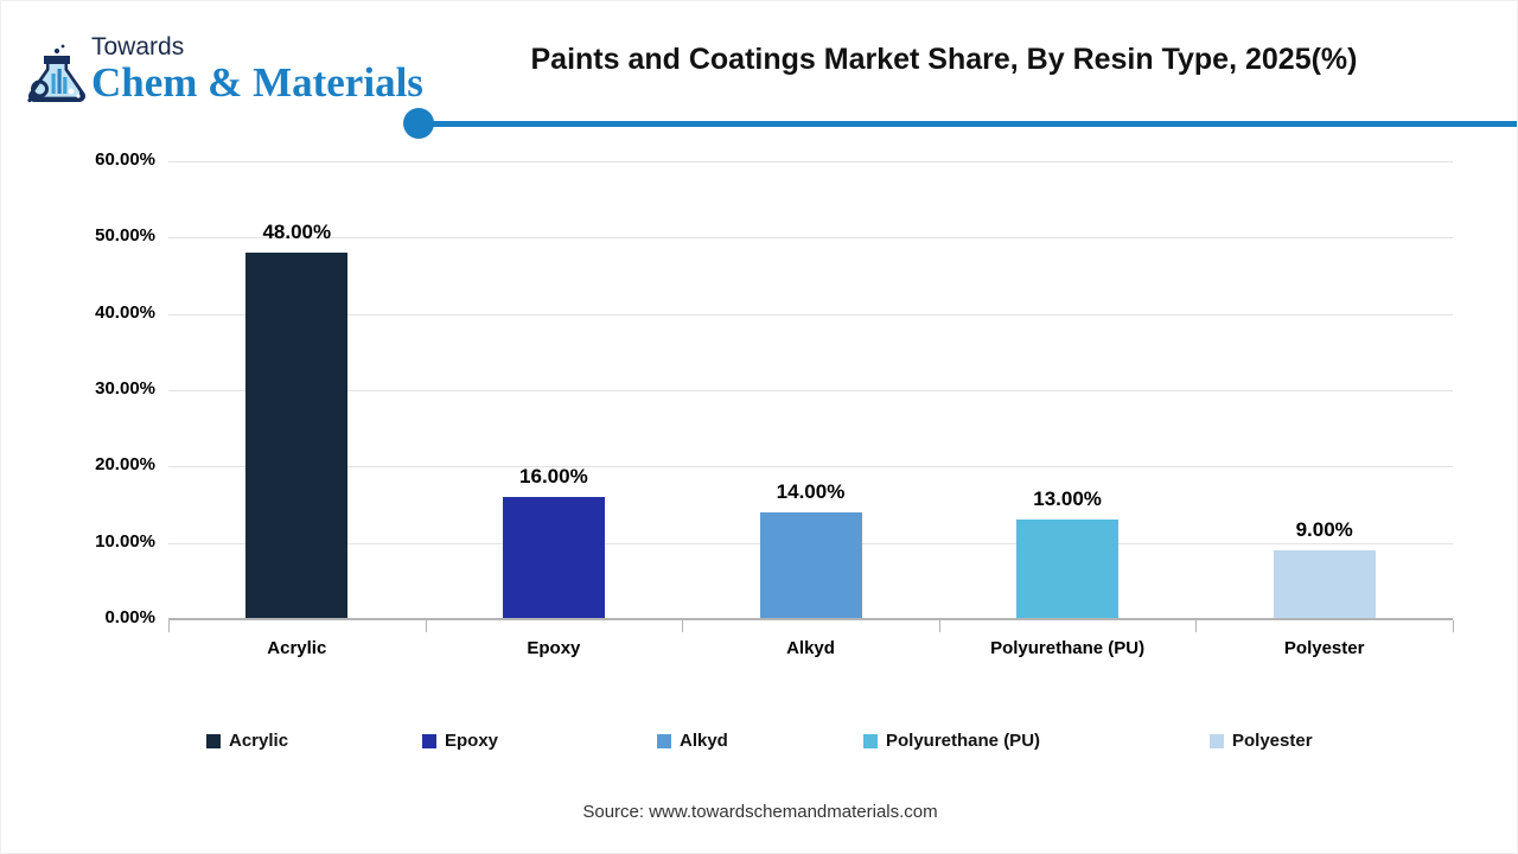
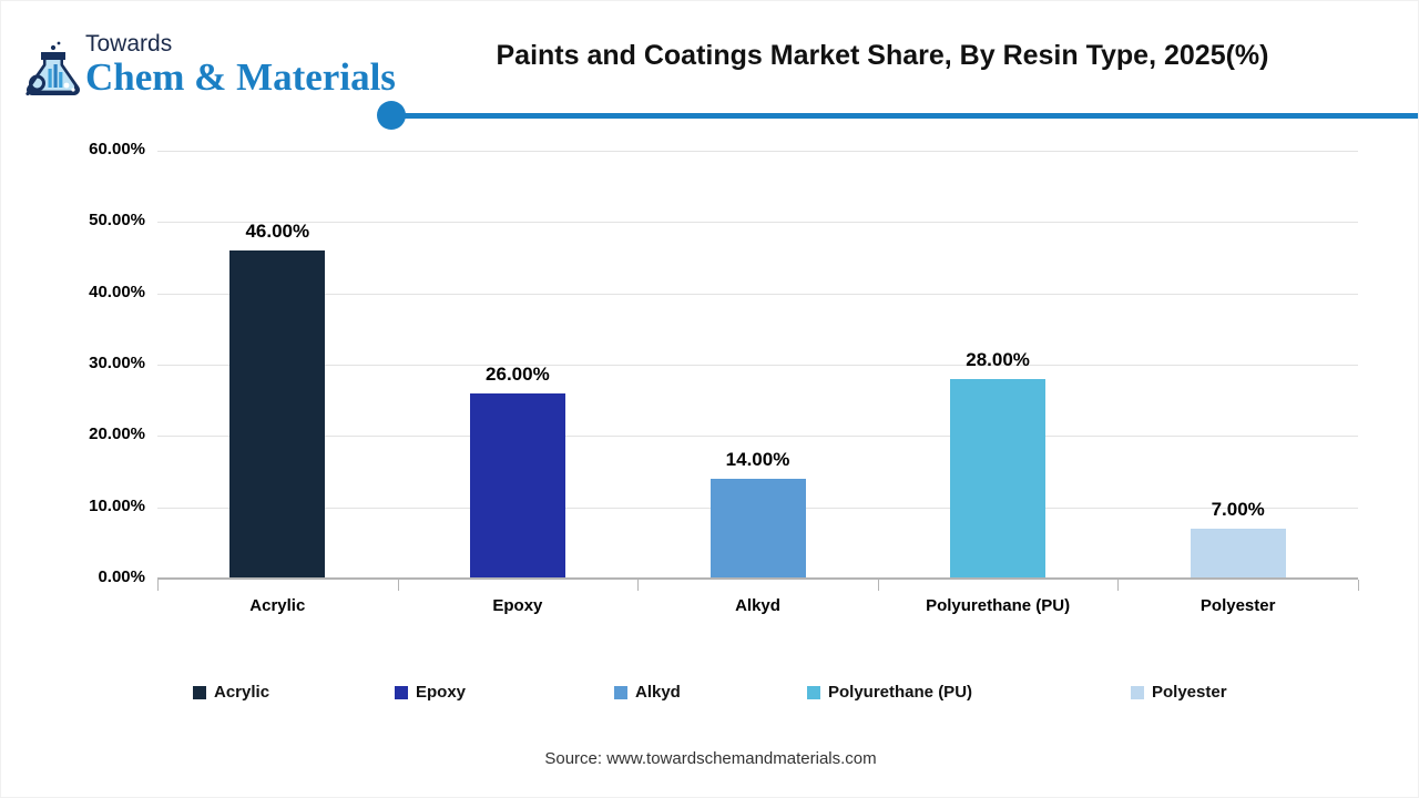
Acrylic: 48.00% -> 46.00%
Epoxy: 16.00% -> 26.00%
Polyurethane (PU): 13.00% -> 28.00%
Polyester: 9.00% -> 7.00%
